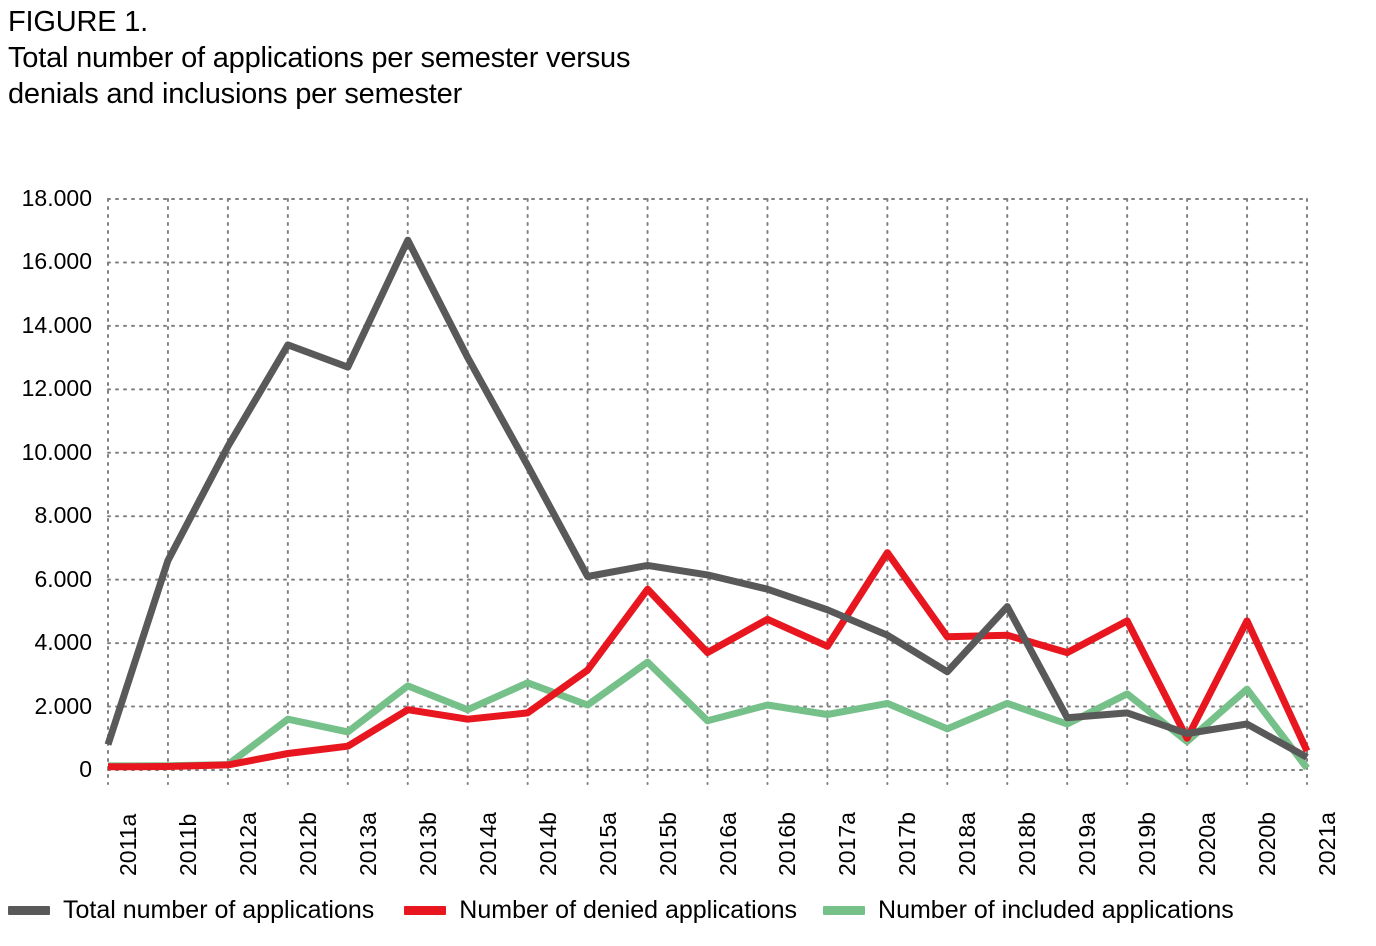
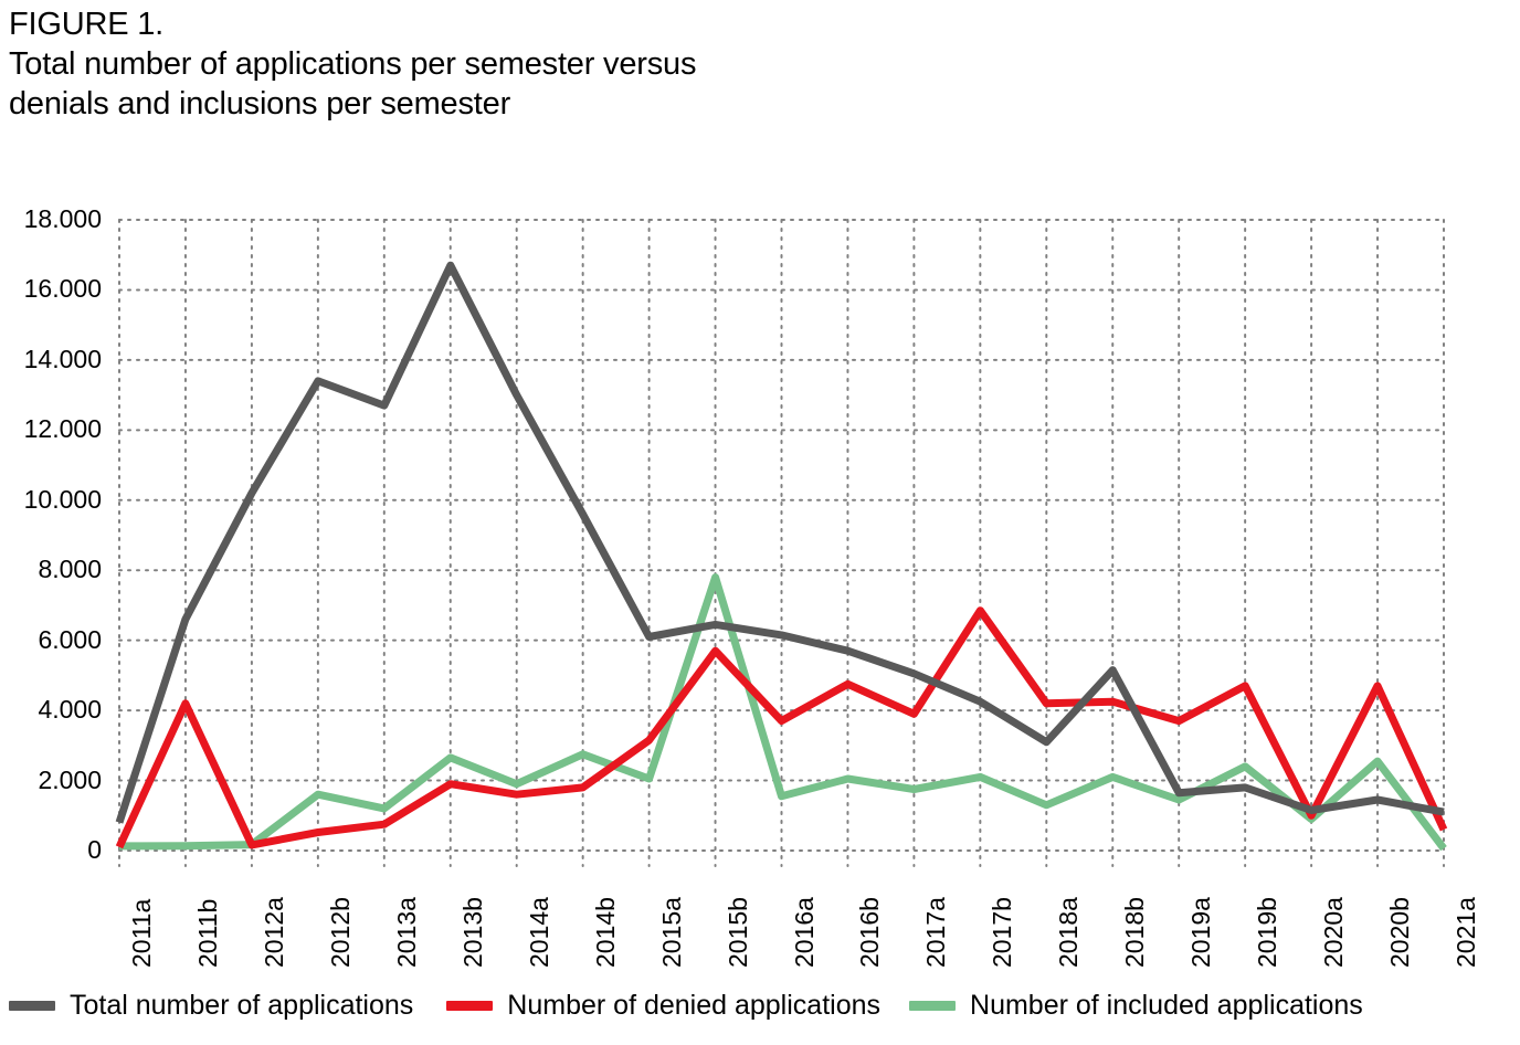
Number of denied applications/2011b: 100 -> 4200
Number of included applications/2015b: 3400 -> 7800
Total number of applications/2021a: 400 -> 1100
